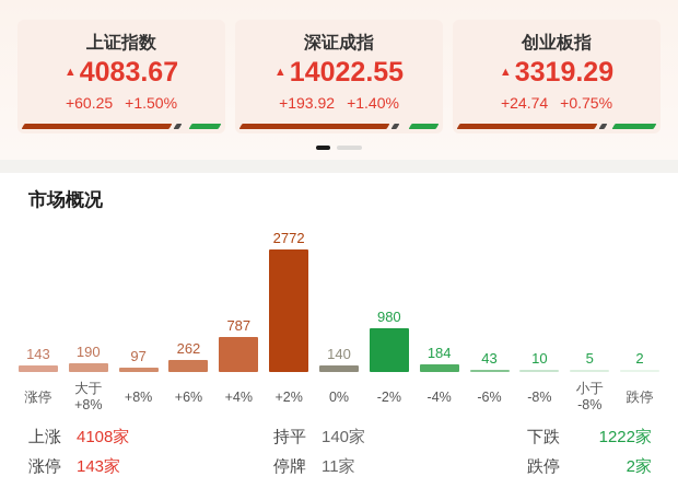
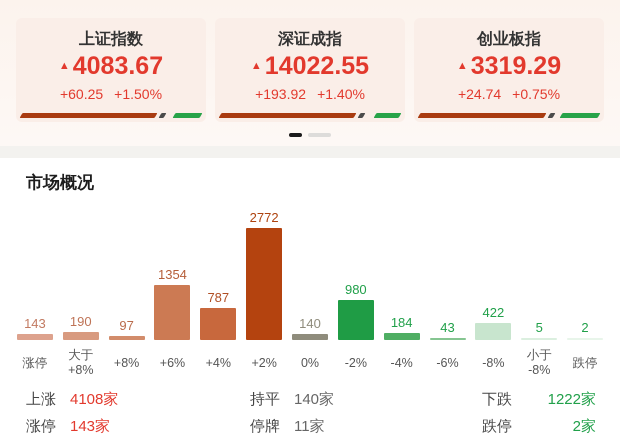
+6%: 262 -> 1354
-8%: 10 -> 422
